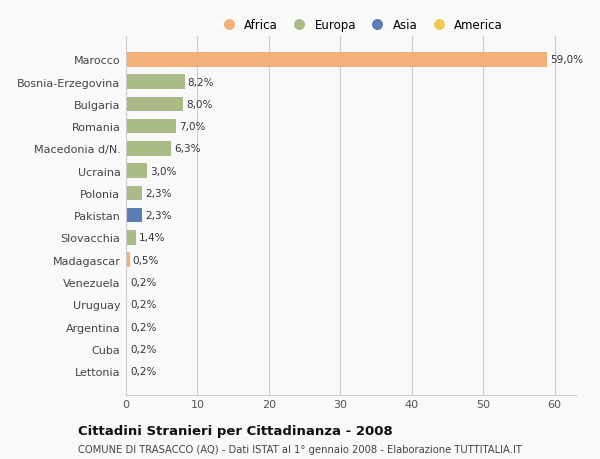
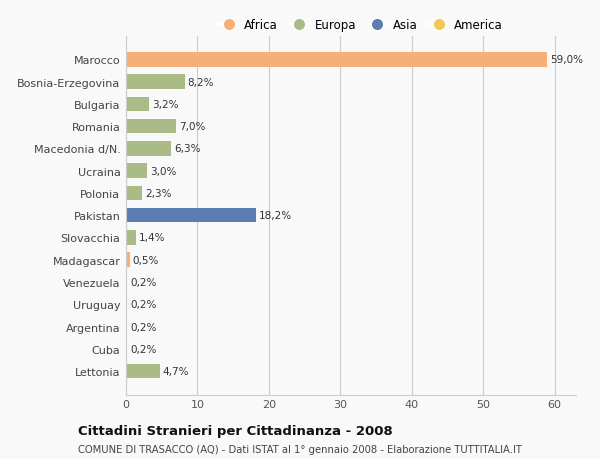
Bulgaria: 8,0% -> 3,2%
Pakistan: 2,3% -> 18,2%
Lettonia: 0,2% -> 4,7%
